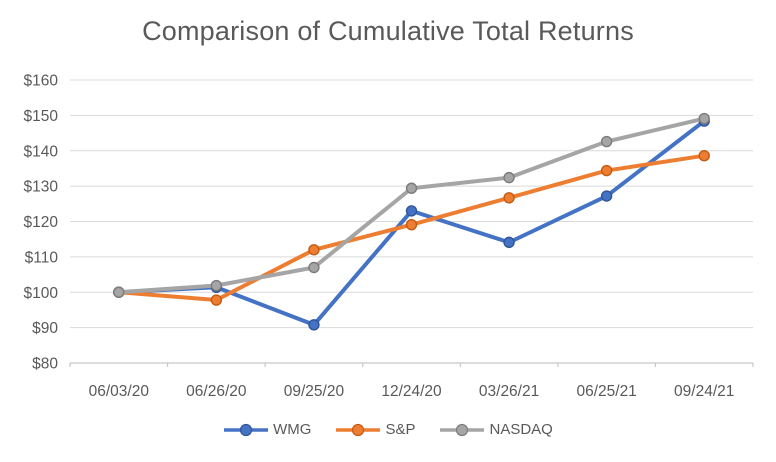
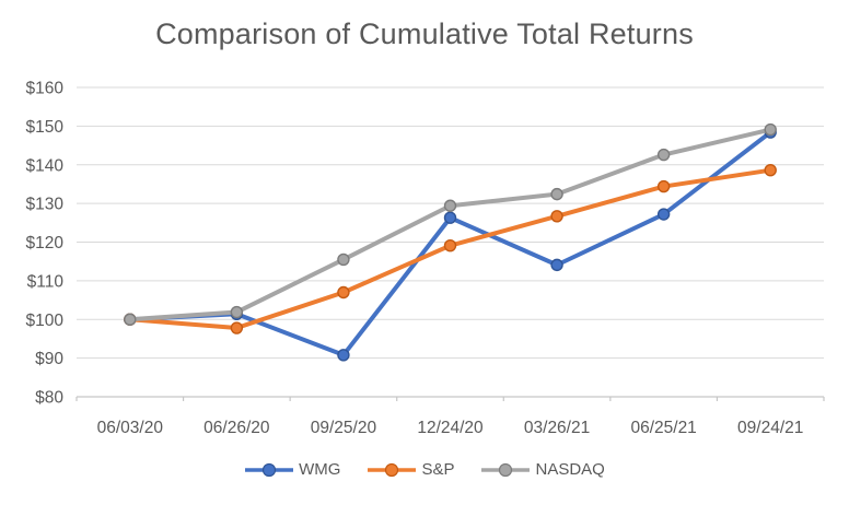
S&P/09/25/20: $112 -> $107
NASDAQ/09/25/20: $107 -> $116
WMG/12/24/20: $123 -> $126
